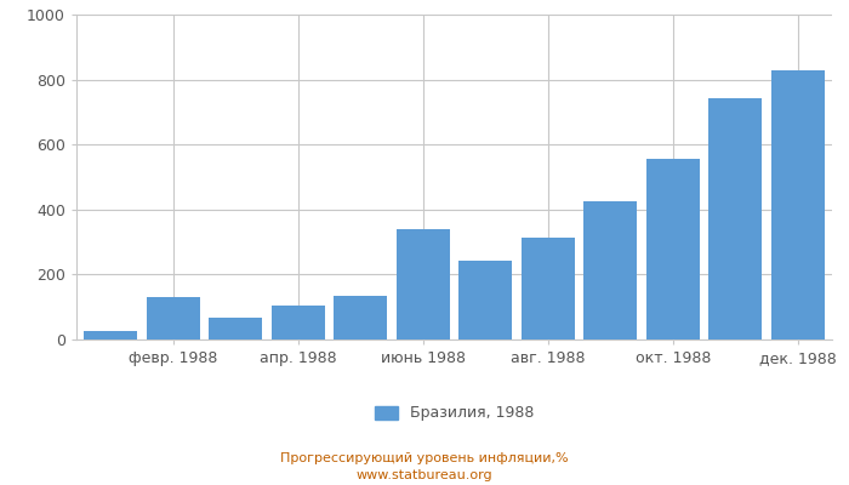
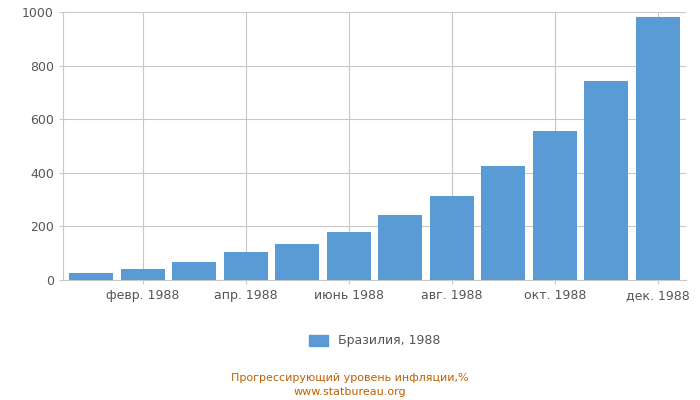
февр. 1988: 130 -> 42
июнь 1988: 340 -> 180
дек. 1988: 830 -> 980
